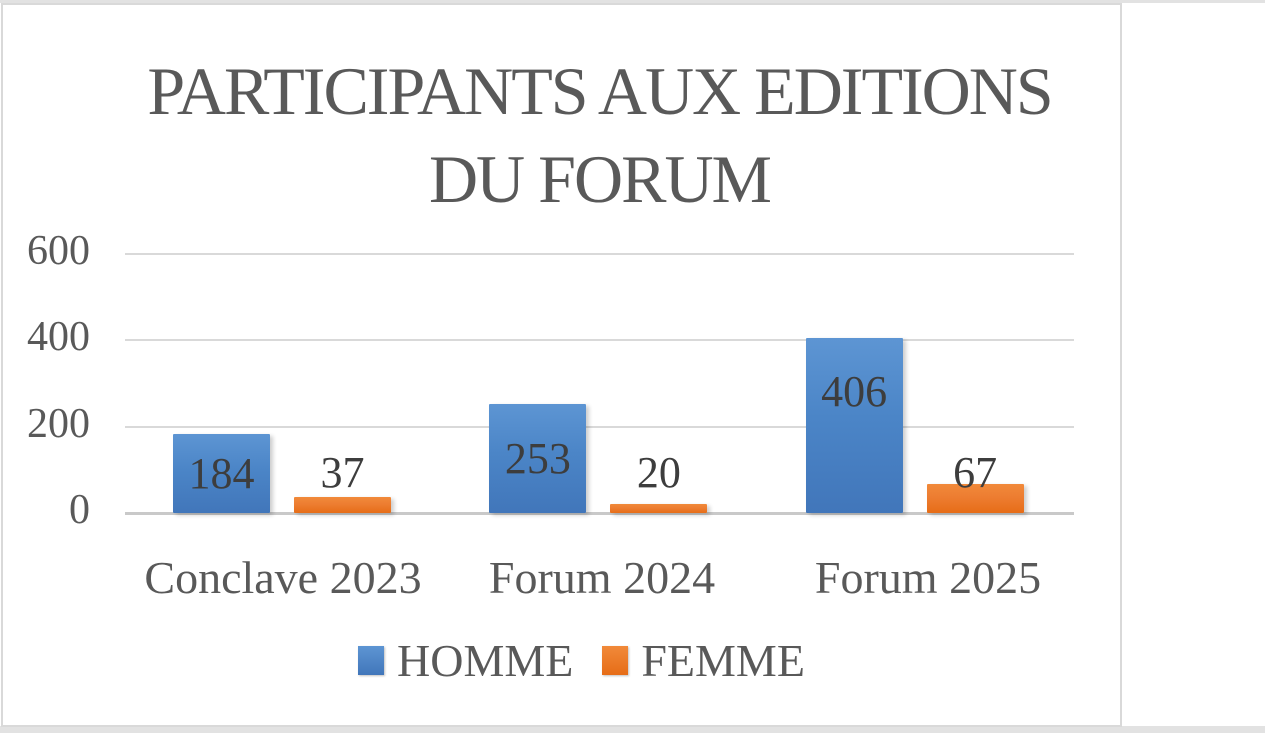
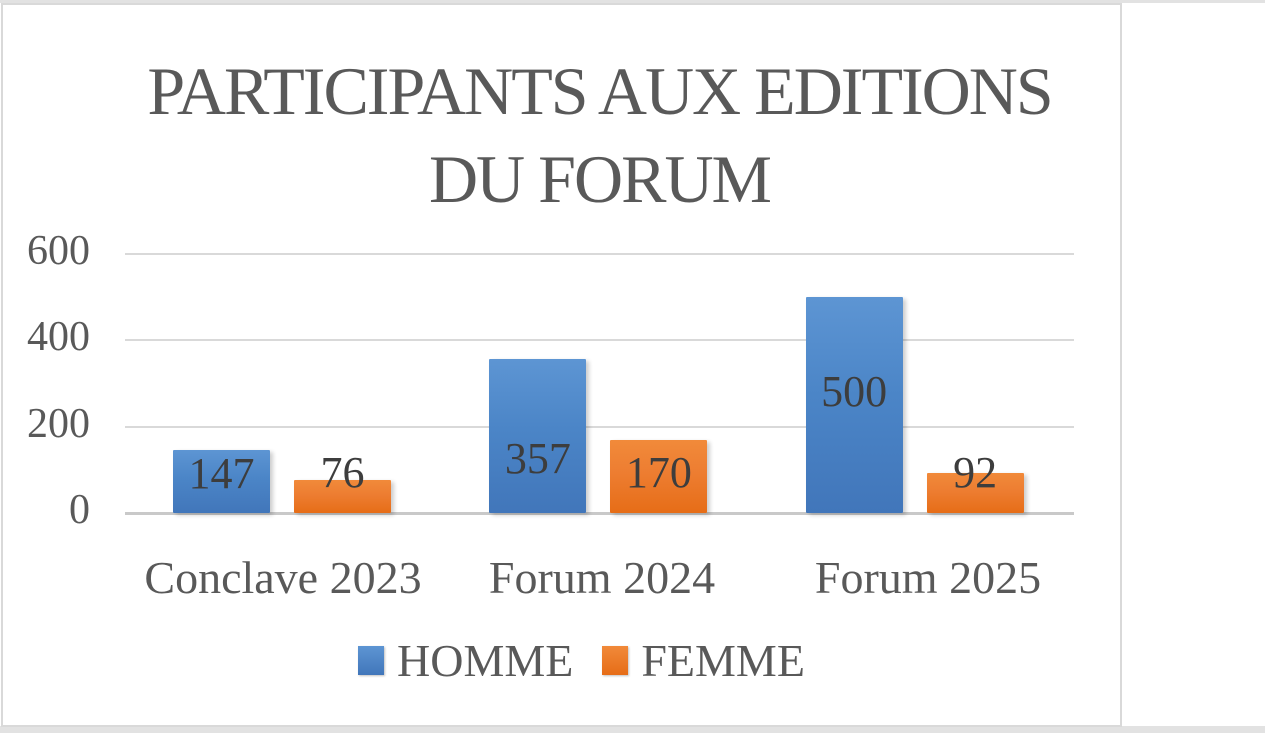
HOMME/Conclave 2023: 184 -> 147
FEMME/Conclave 2023: 37 -> 76
HOMME/Forum 2024: 253 -> 357
FEMME/Forum 2024: 20 -> 170
HOMME/Forum 2025: 406 -> 500
FEMME/Forum 2025: 67 -> 92
